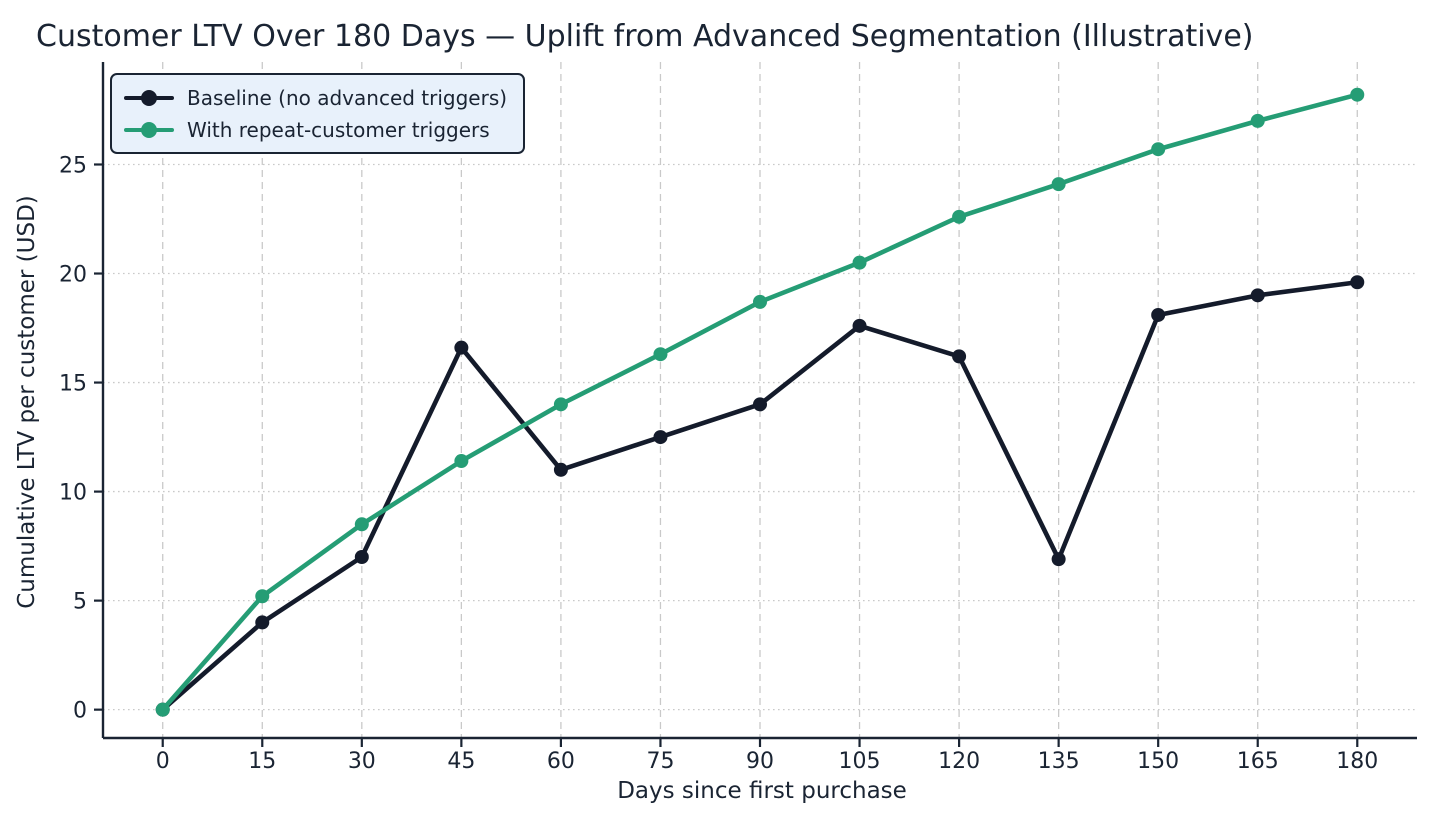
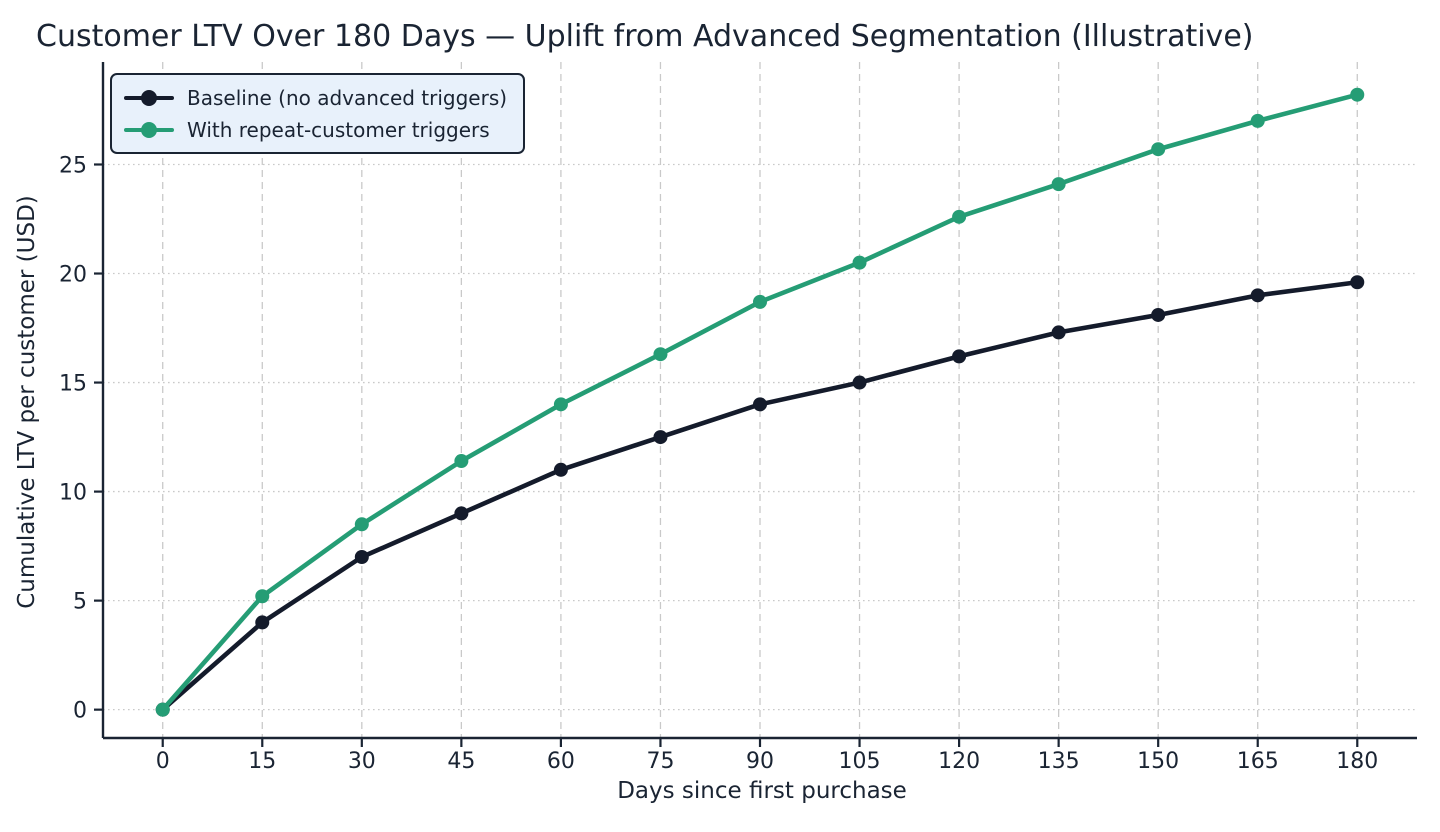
Baseline (no advanced triggers)/45: 16.6 -> 9.0
Baseline (no advanced triggers)/105: 17.6 -> 15.0
Baseline (no advanced triggers)/135: 6.9 -> 17.3
